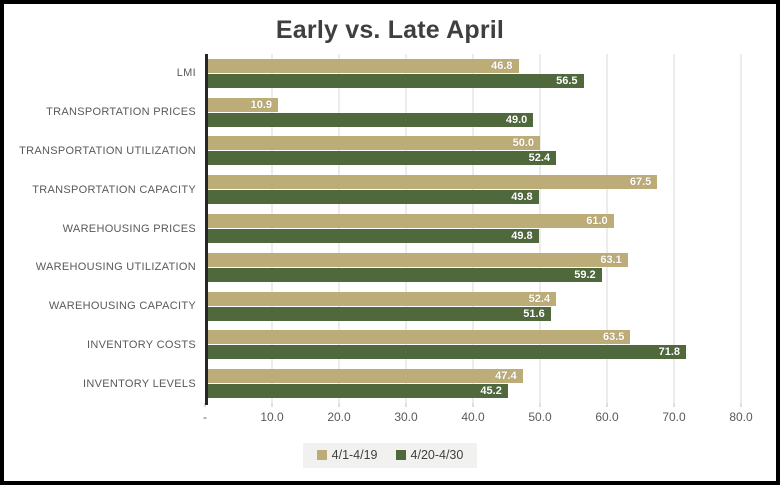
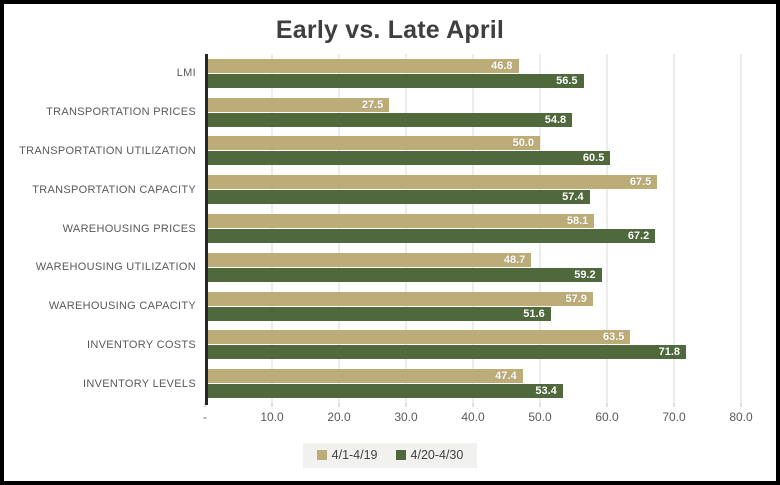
4/1-4/19/TRANSPORTATION PRICES: 10.9 -> 27.5
4/20-4/30/TRANSPORTATION PRICES: 49.0 -> 54.8
4/20-4/30/TRANSPORTATION UTILIZATION: 52.4 -> 60.5
4/20-4/30/TRANSPORTATION CAPACITY: 49.8 -> 57.4
4/1-4/19/WAREHOUSING PRICES: 61.0 -> 58.1
4/20-4/30/WAREHOUSING PRICES: 49.8 -> 67.2
4/1-4/19/WAREHOUSING UTILIZATION: 63.1 -> 48.7
4/1-4/19/WAREHOUSING CAPACITY: 52.4 -> 57.9
4/20-4/30/INVENTORY LEVELS: 45.2 -> 53.4
